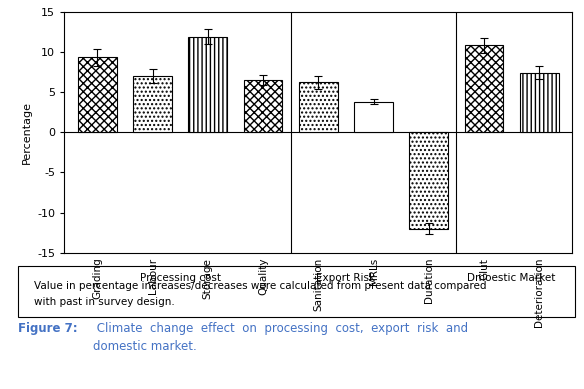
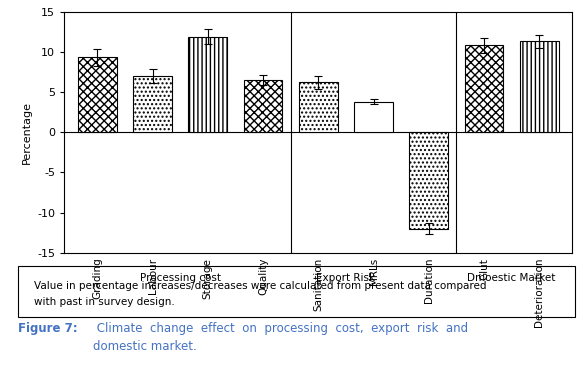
Deterioration: 7.4 -> 11.3
